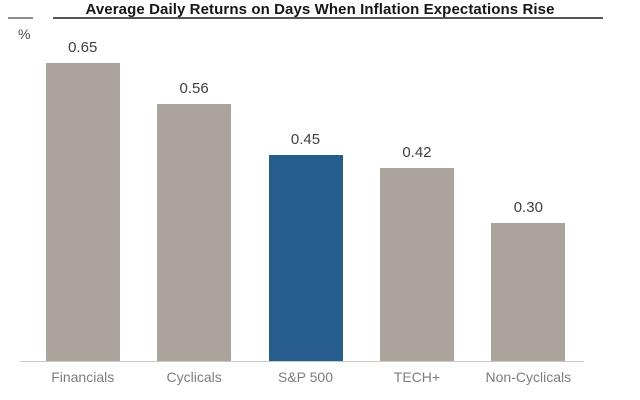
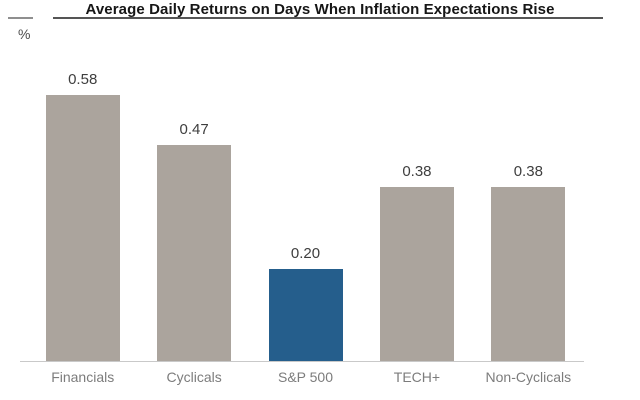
Financials: 0.65 -> 0.58
Cyclicals: 0.56 -> 0.47
S&P 500: 0.45 -> 0.20
TECH+: 0.42 -> 0.38
Non-Cyclicals: 0.30 -> 0.38
